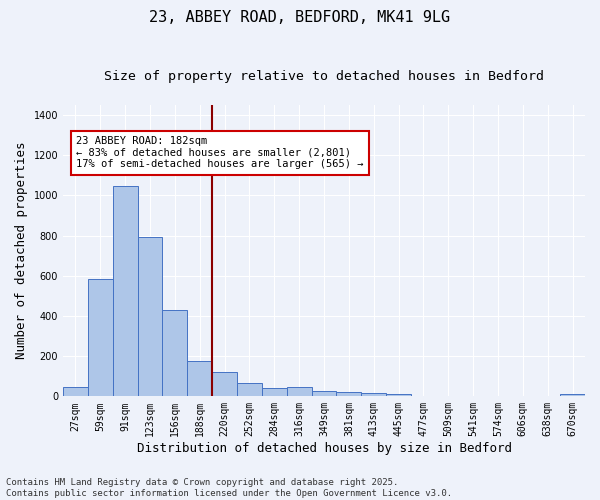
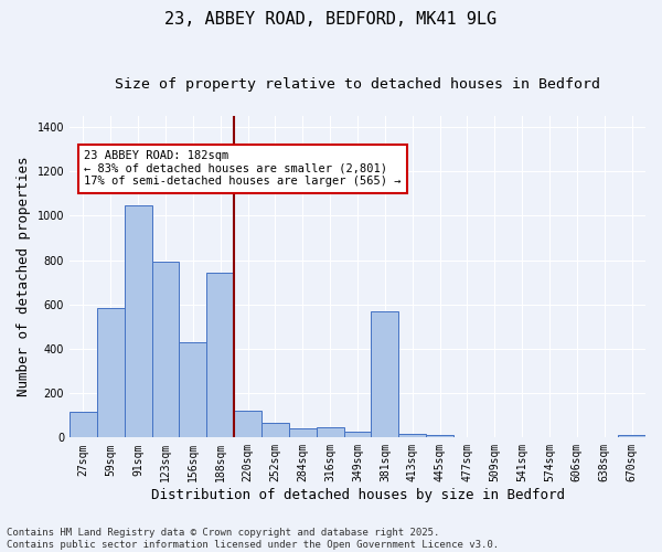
27sqm: 47 -> 115
188sqm: 178 -> 745
381sqm: 22 -> 570
